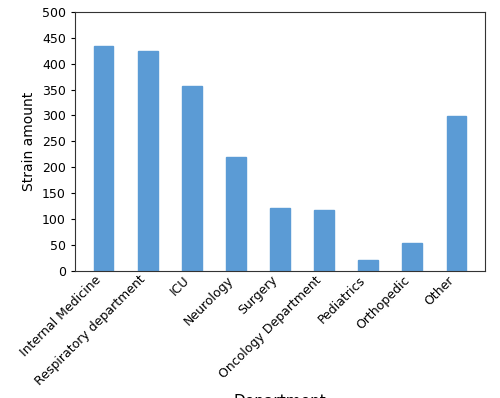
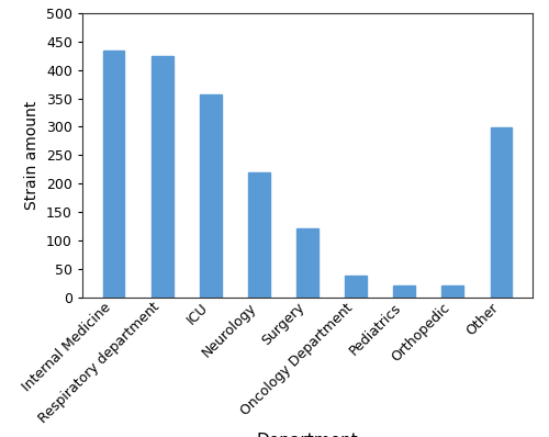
Oncology Department: 118 -> 38
Orthopedic: 54 -> 20
